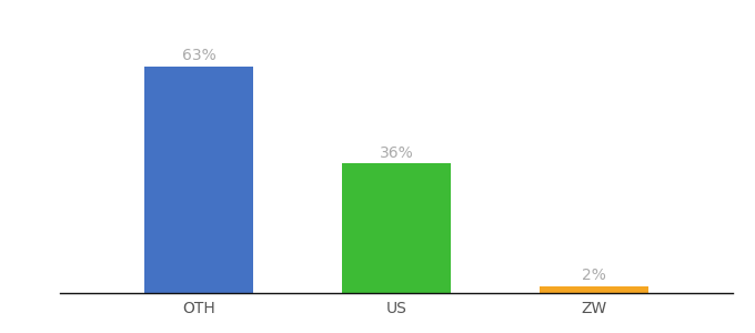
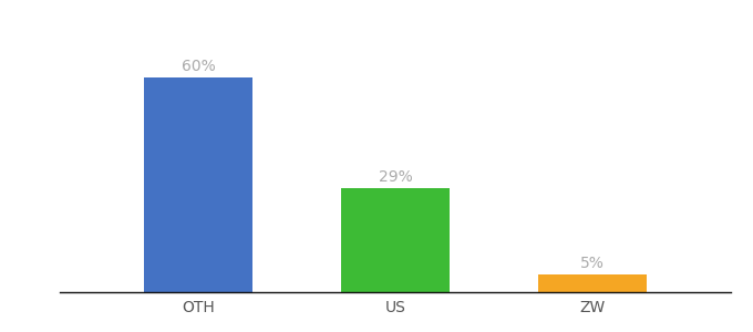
OTH: 63% -> 60%
US: 36% -> 29%
ZW: 2% -> 5%
